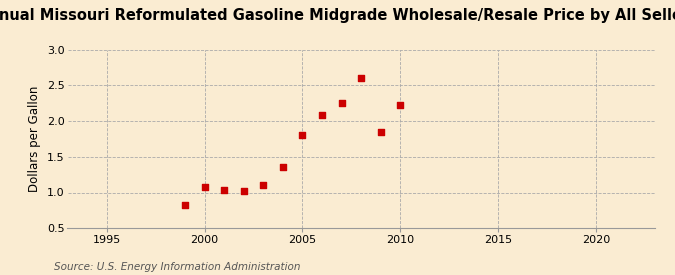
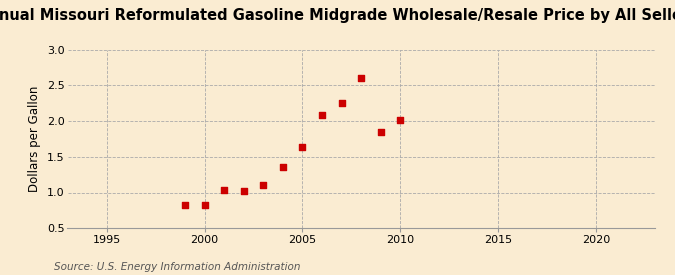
2000: 1.07 -> 0.82
2005: 1.80 -> 1.64
2010: 2.22 -> 2.02
